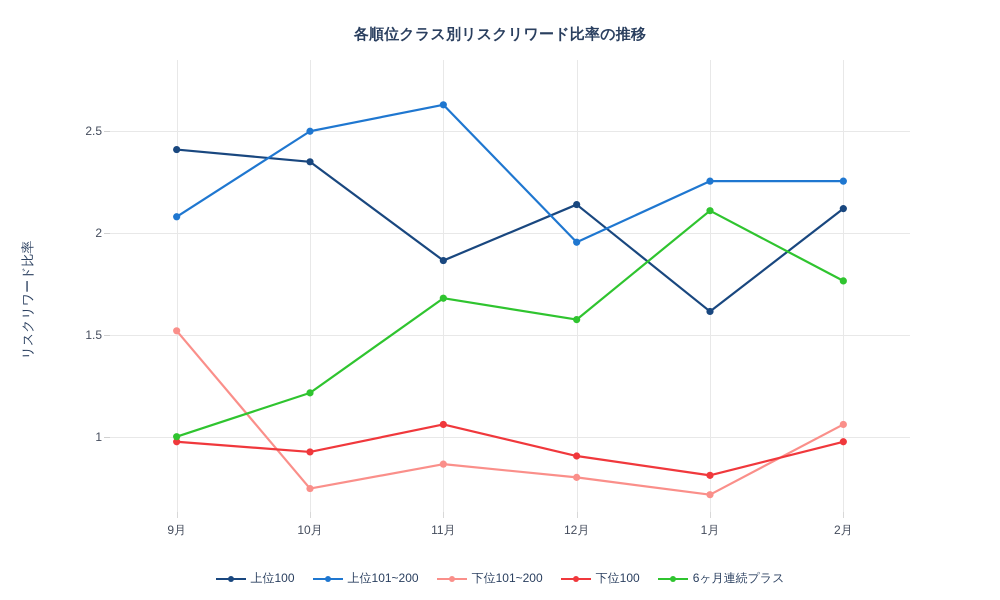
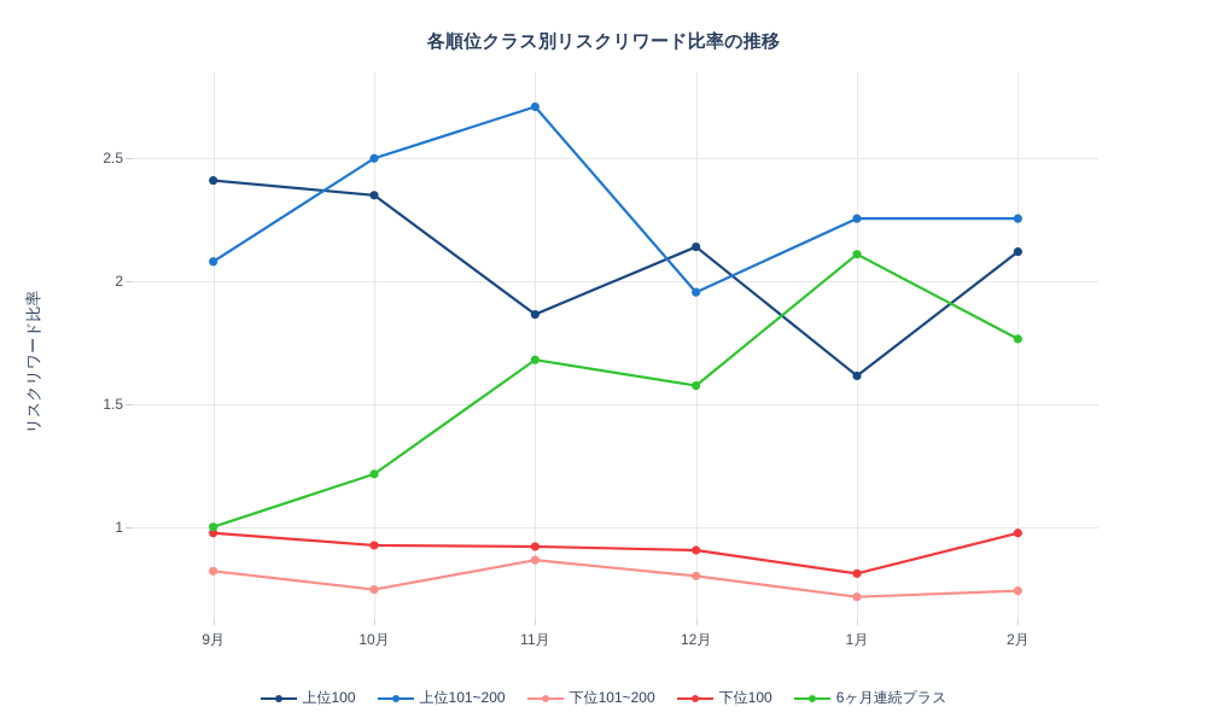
下位101~200/9月: 1.52 -> 0.82
上位101~200/11月: 2.63 -> 2.71
下位100/11月: 1.06 -> 0.92
下位101~200/2月: 1.06 -> 0.74
